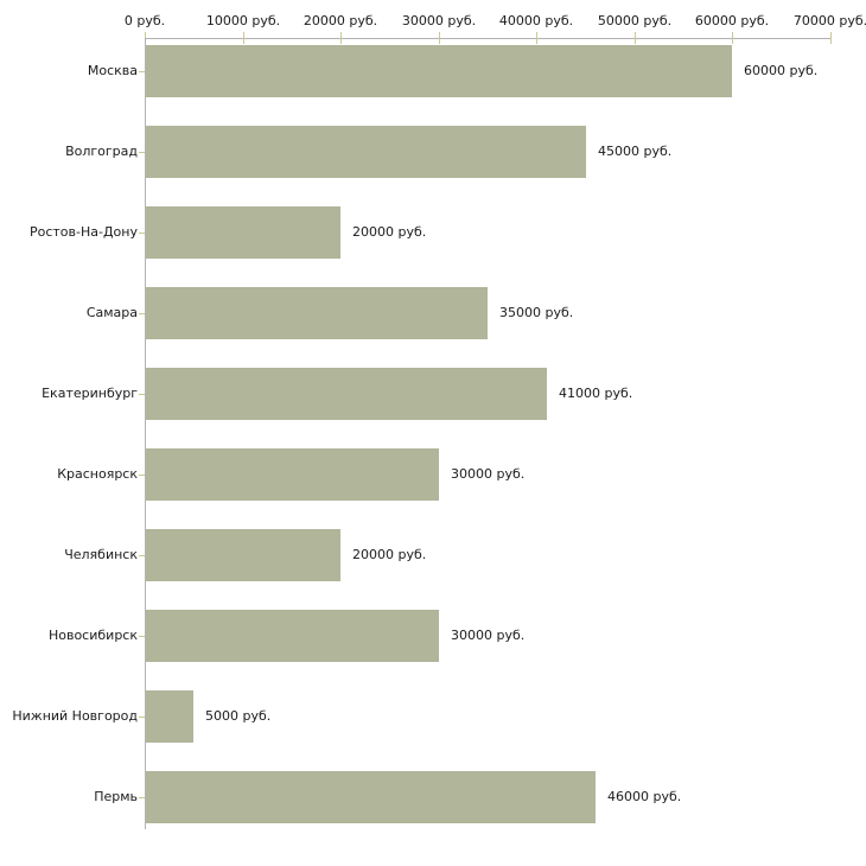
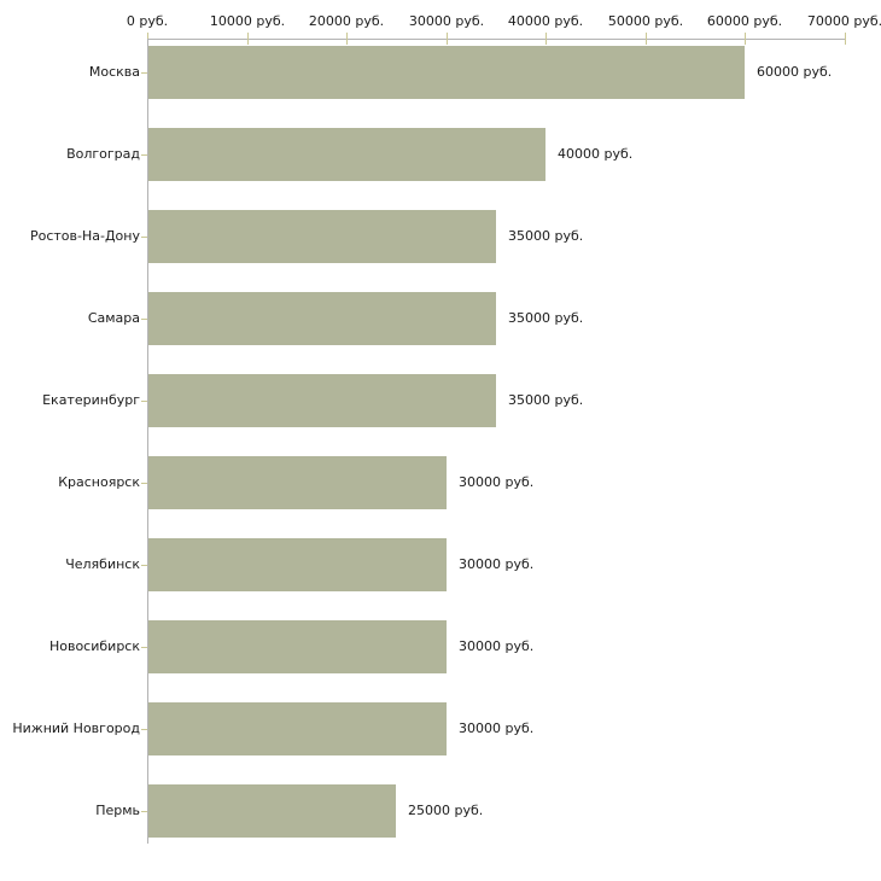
Волгоград: 45000 -> 40000
Ростов-На-Дону: 20000 -> 35000
Екатеринбург: 41000 -> 35000
Челябинск: 20000 -> 30000
Нижний Новгород: 5000 -> 30000
Пермь: 46000 -> 25000
